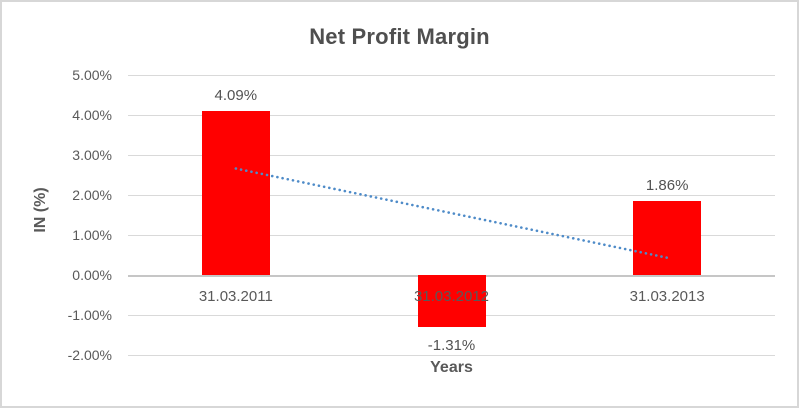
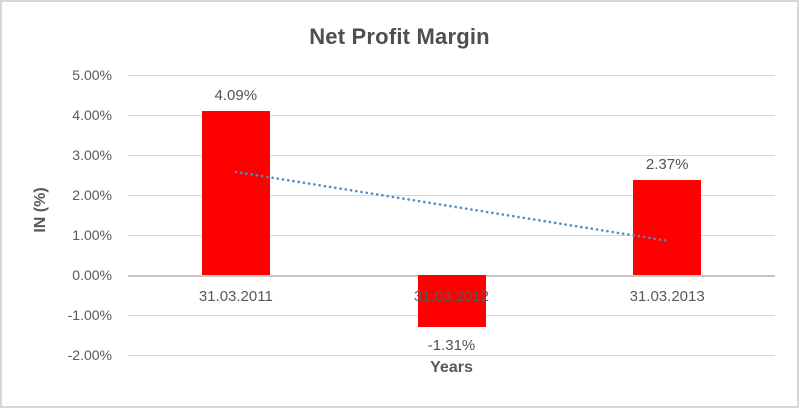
31.03.2013: 1.86% -> 2.37%
